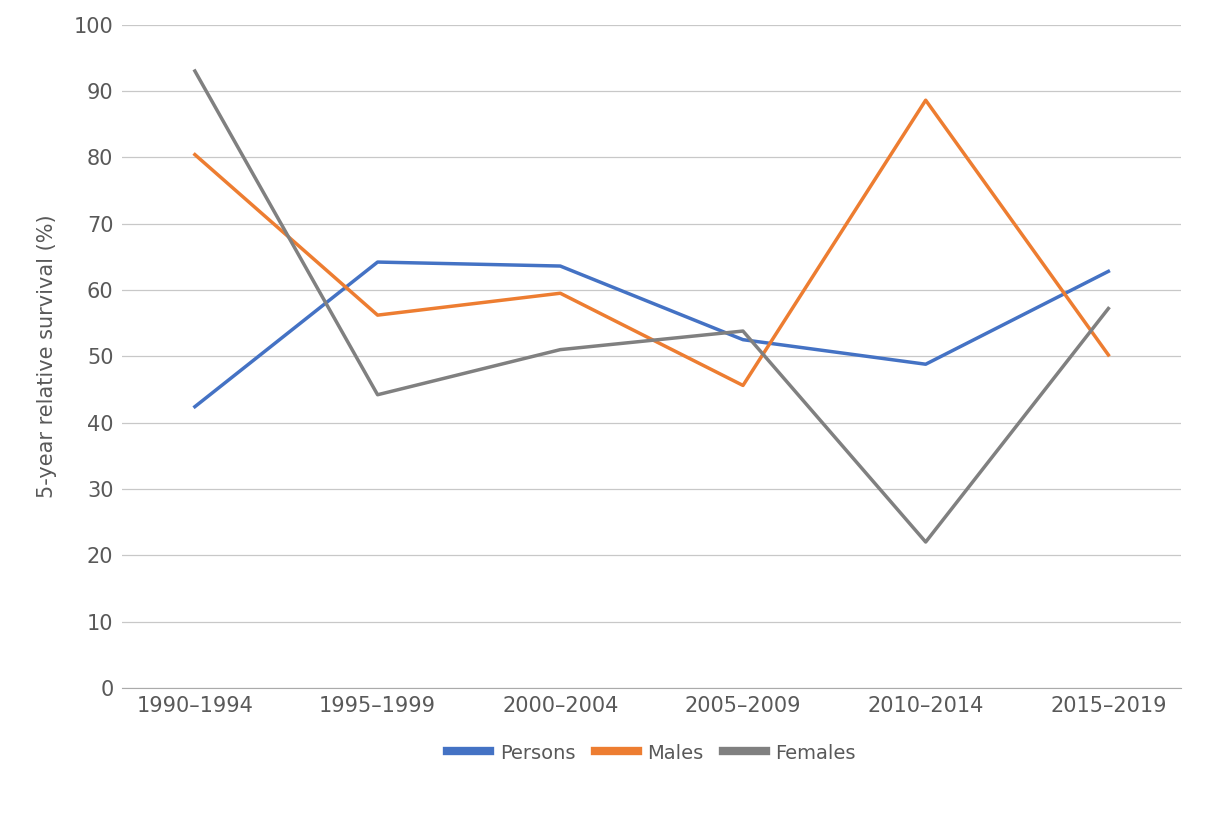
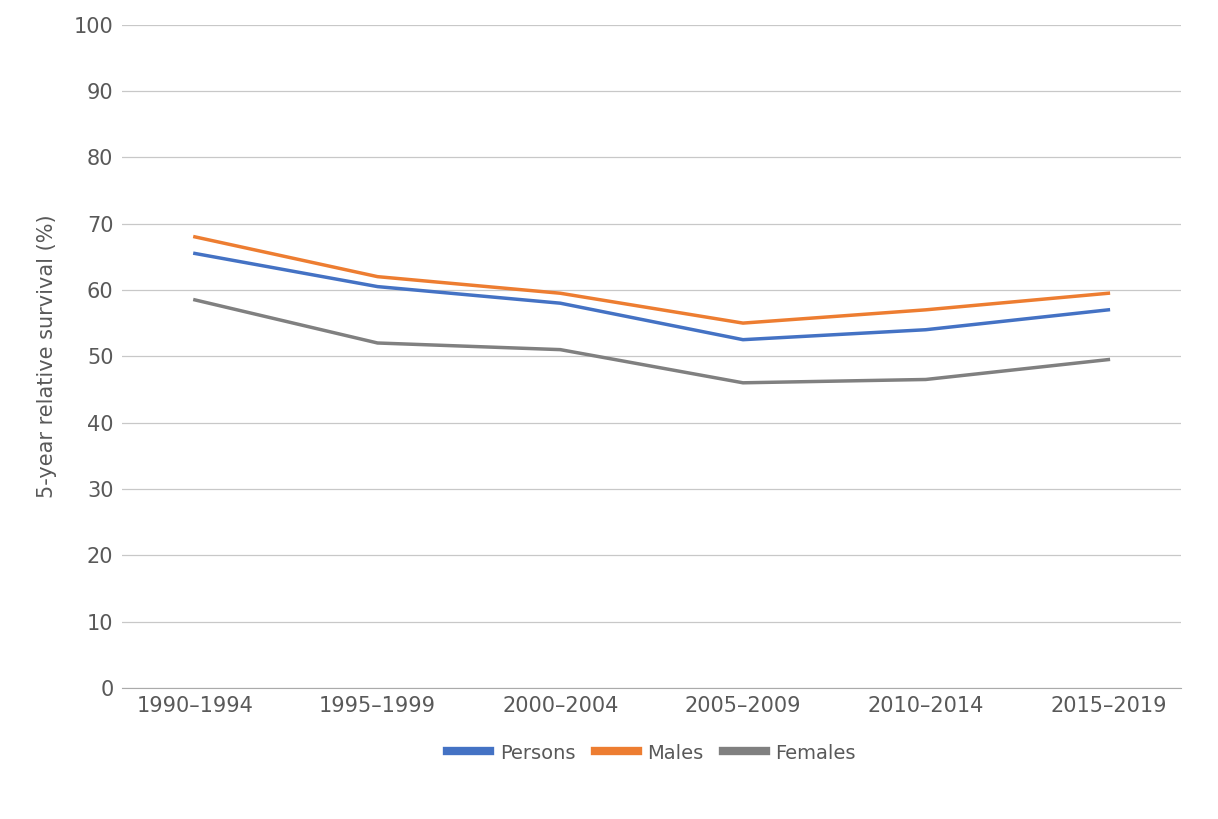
Persons/1990–1994: 42.4 -> 65.5
Males/1990–1994: 80.4 -> 68.0
Females/1990–1994: 93.0 -> 58.5
Persons/1995–1999: 64.2 -> 60.5
Males/1995–1999: 56.2 -> 62.0
Females/1995–1999: 44.2 -> 52.0
Persons/2000–2004: 63.6 -> 58.0
Males/2005–2009: 45.6 -> 55.0
Females/2005–2009: 53.8 -> 46.0
Persons/2010–2014: 48.8 -> 54.0
Males/2010–2014: 88.6 -> 57.0
Females/2010–2014: 22.0 -> 46.5
Persons/2015–2019: 62.8 -> 57.0
Males/2015–2019: 50.2 -> 59.5
Females/2015–2019: 57.2 -> 49.5
